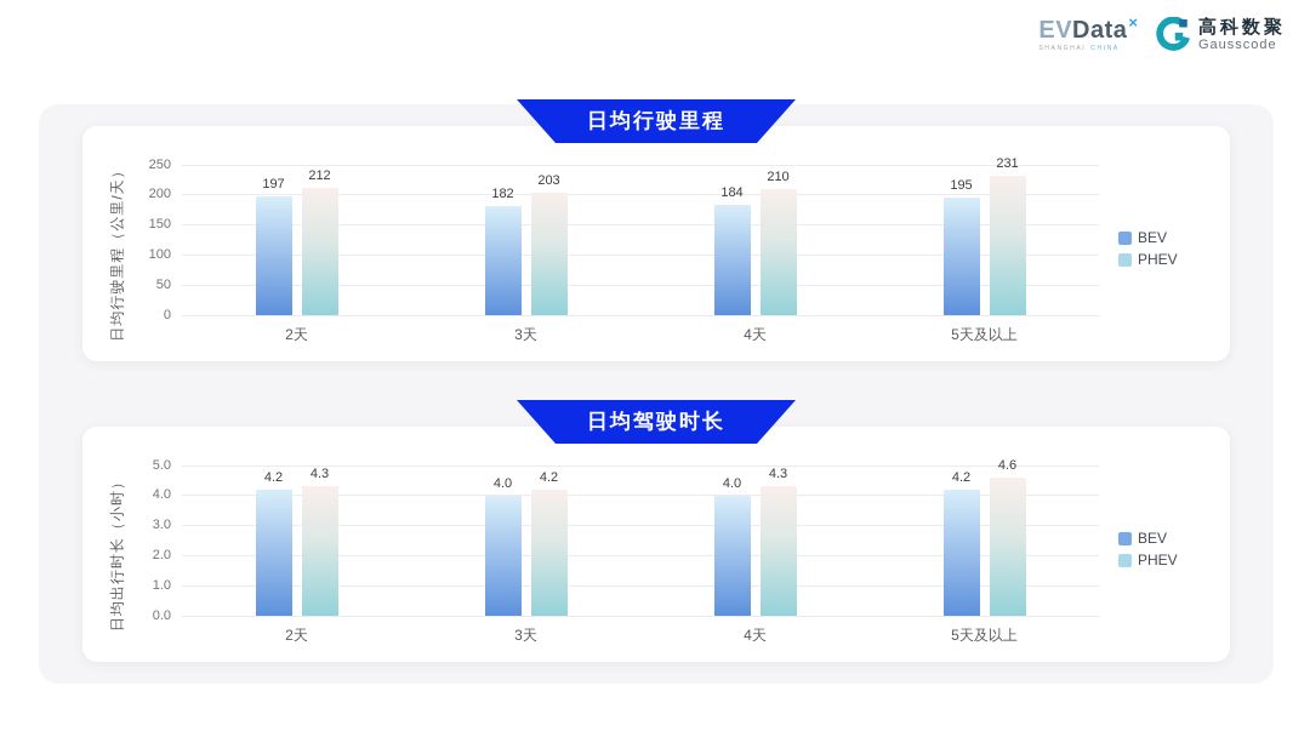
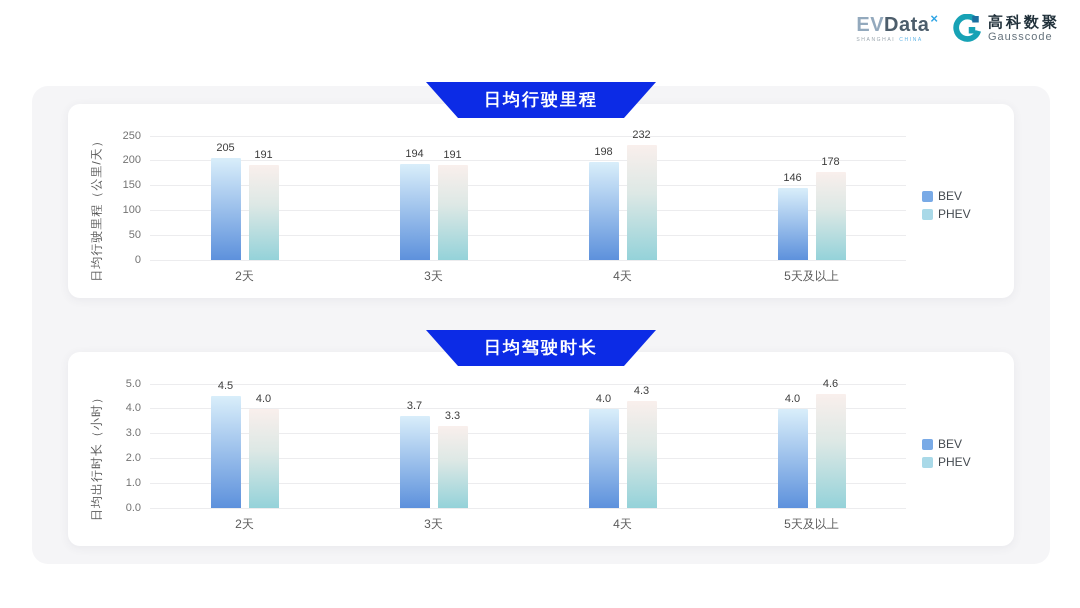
日均行驶里程/BEV/2天: 197 -> 205
日均行驶里程/PHEV/2天: 212 -> 191
日均行驶里程/BEV/3天: 182 -> 194
日均行驶里程/PHEV/3天: 203 -> 191
日均行驶里程/BEV/4天: 184 -> 198
日均行驶里程/PHEV/4天: 210 -> 232
日均行驶里程/BEV/5天及以上: 195 -> 146
日均行驶里程/PHEV/5天及以上: 231 -> 178
日均驾驶时长/BEV/2天: 4.2 -> 4.5
日均驾驶时长/PHEV/2天: 4.3 -> 4.0
日均驾驶时长/BEV/3天: 4.0 -> 3.7
日均驾驶时长/PHEV/3天: 4.2 -> 3.3
日均驾驶时长/BEV/5天及以上: 4.2 -> 4.0
